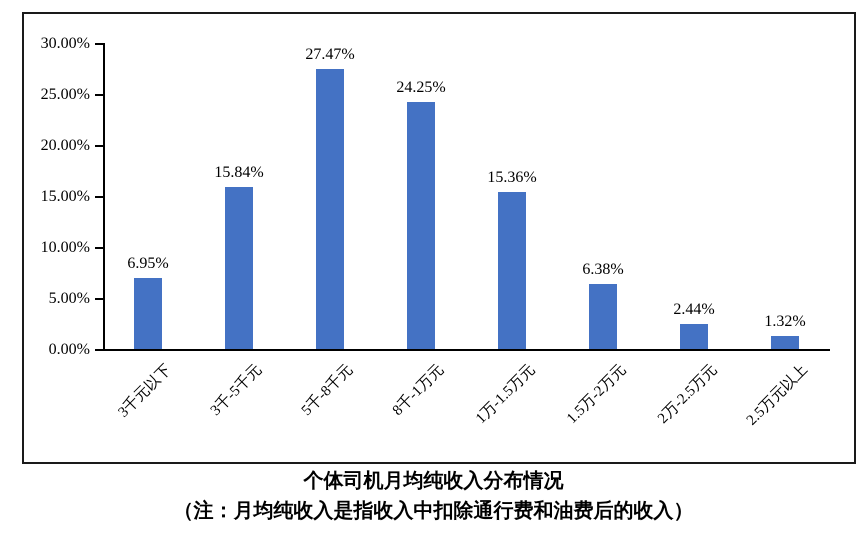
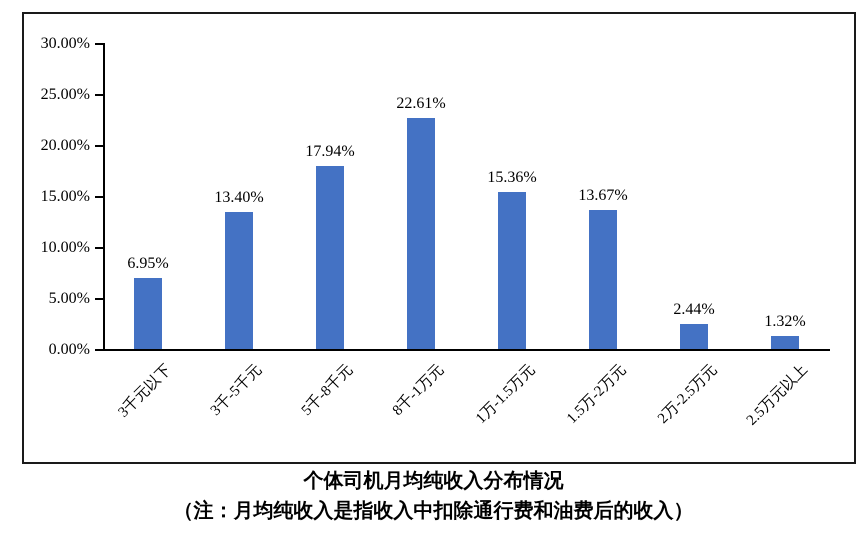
3千-5千元: 15.84% -> 13.40%
5千-8千元: 27.47% -> 17.94%
8千-1万元: 24.25% -> 22.61%
1.5万-2万元: 6.38% -> 13.67%
